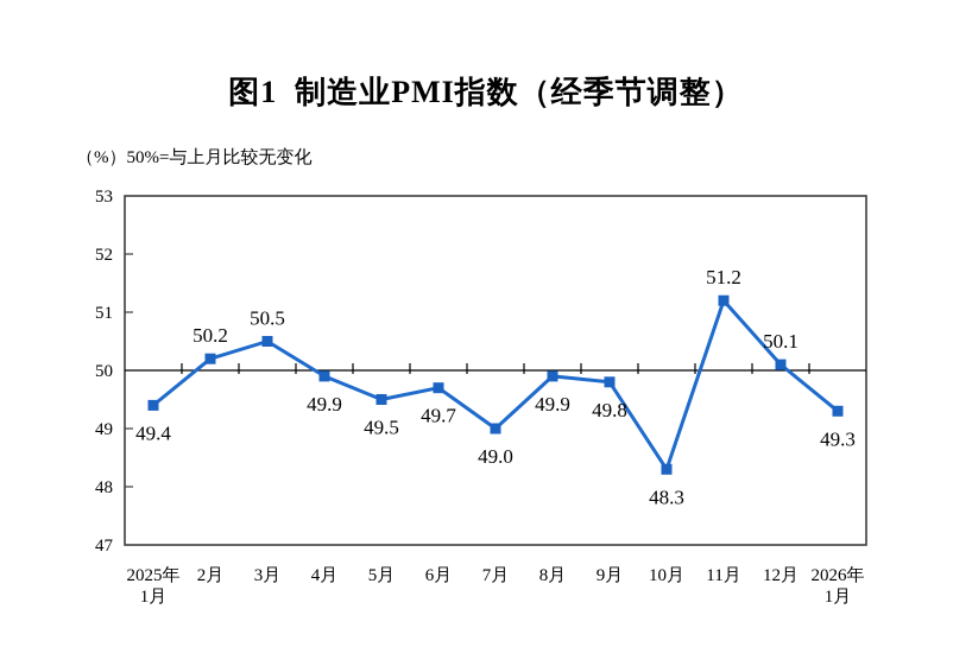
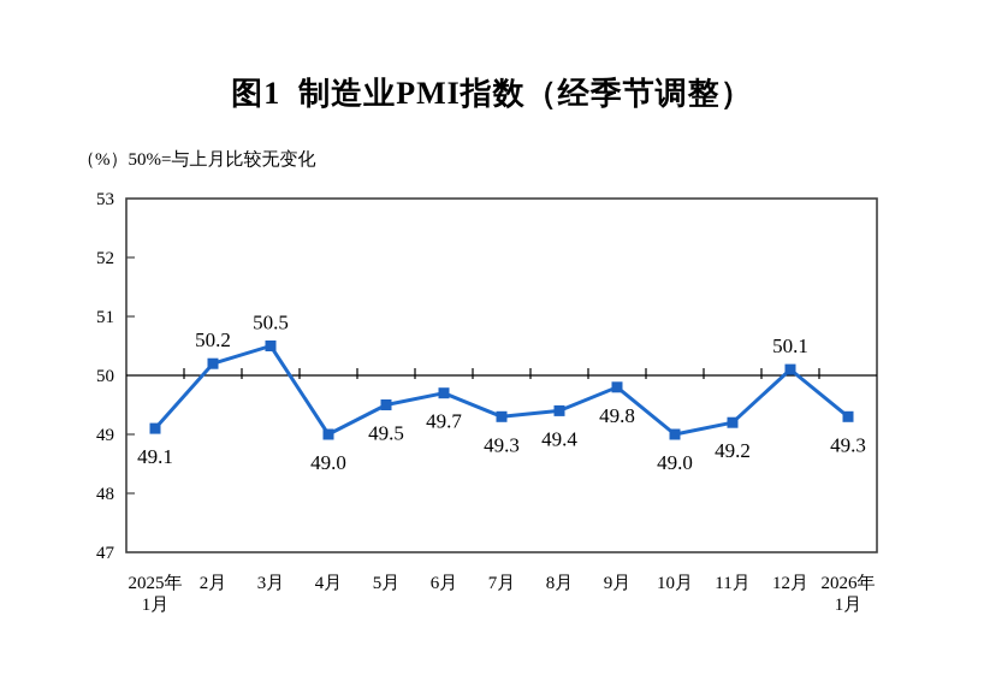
2025年 1月: 49.4 -> 49.1
4月: 49.9 -> 49.0
7月: 49.0 -> 49.3
8月: 49.9 -> 49.4
10月: 48.3 -> 49.0
11月: 51.2 -> 49.2
